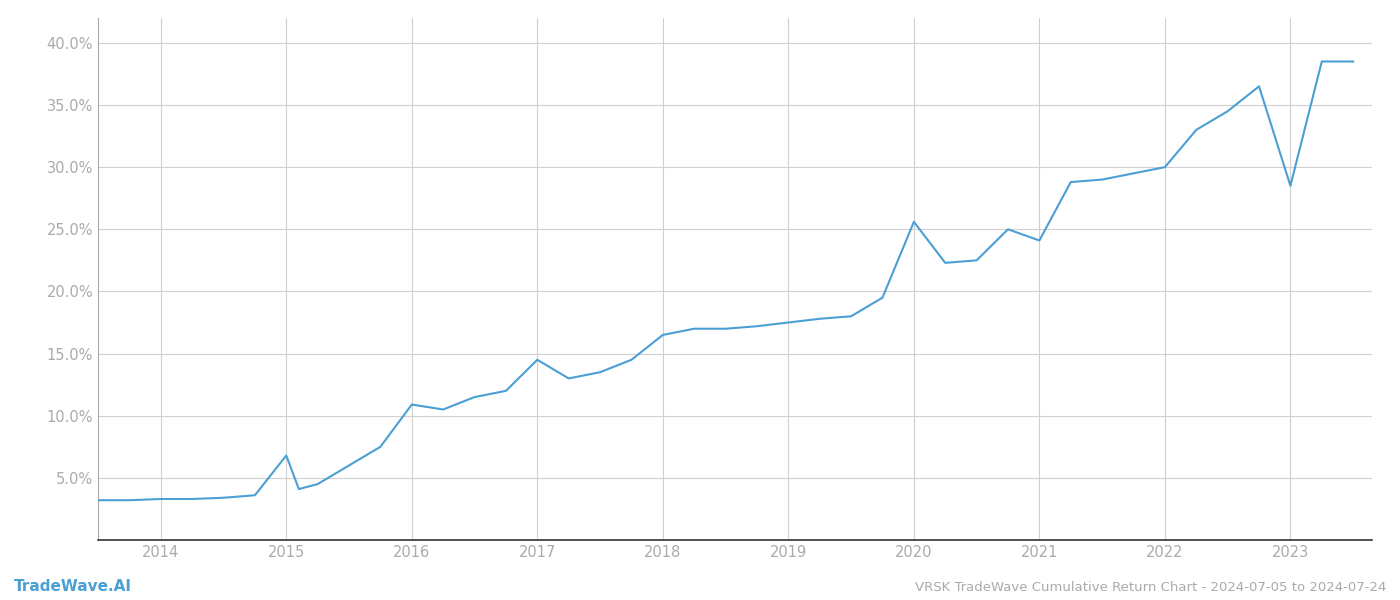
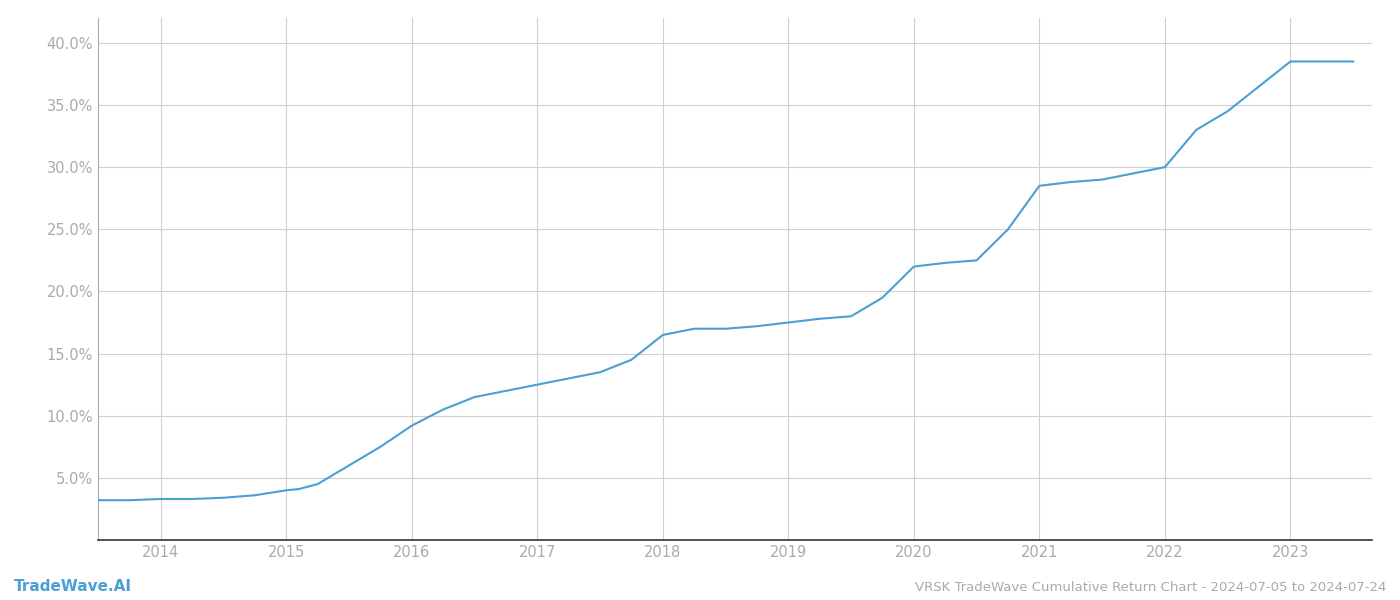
2015: 6.8% -> 4.0%
2016: 10.9% -> 9.2%
2017: 14.5% -> 12.5%
2020: 25.6% -> 22.0%
2021: 24.1% -> 28.5%
2023: 28.5% -> 38.5%
